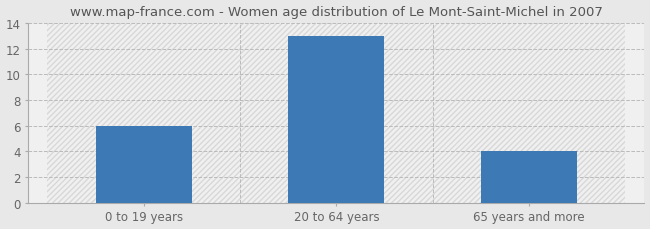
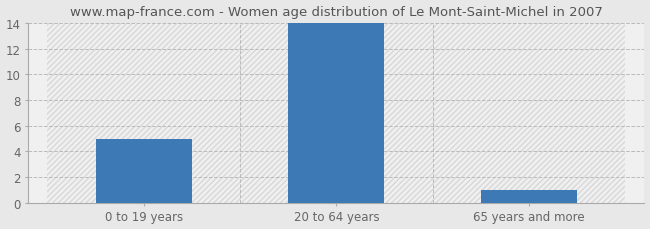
0 to 19 years: 6 -> 5
20 to 64 years: 13 -> 14
65 years and more: 4 -> 1
